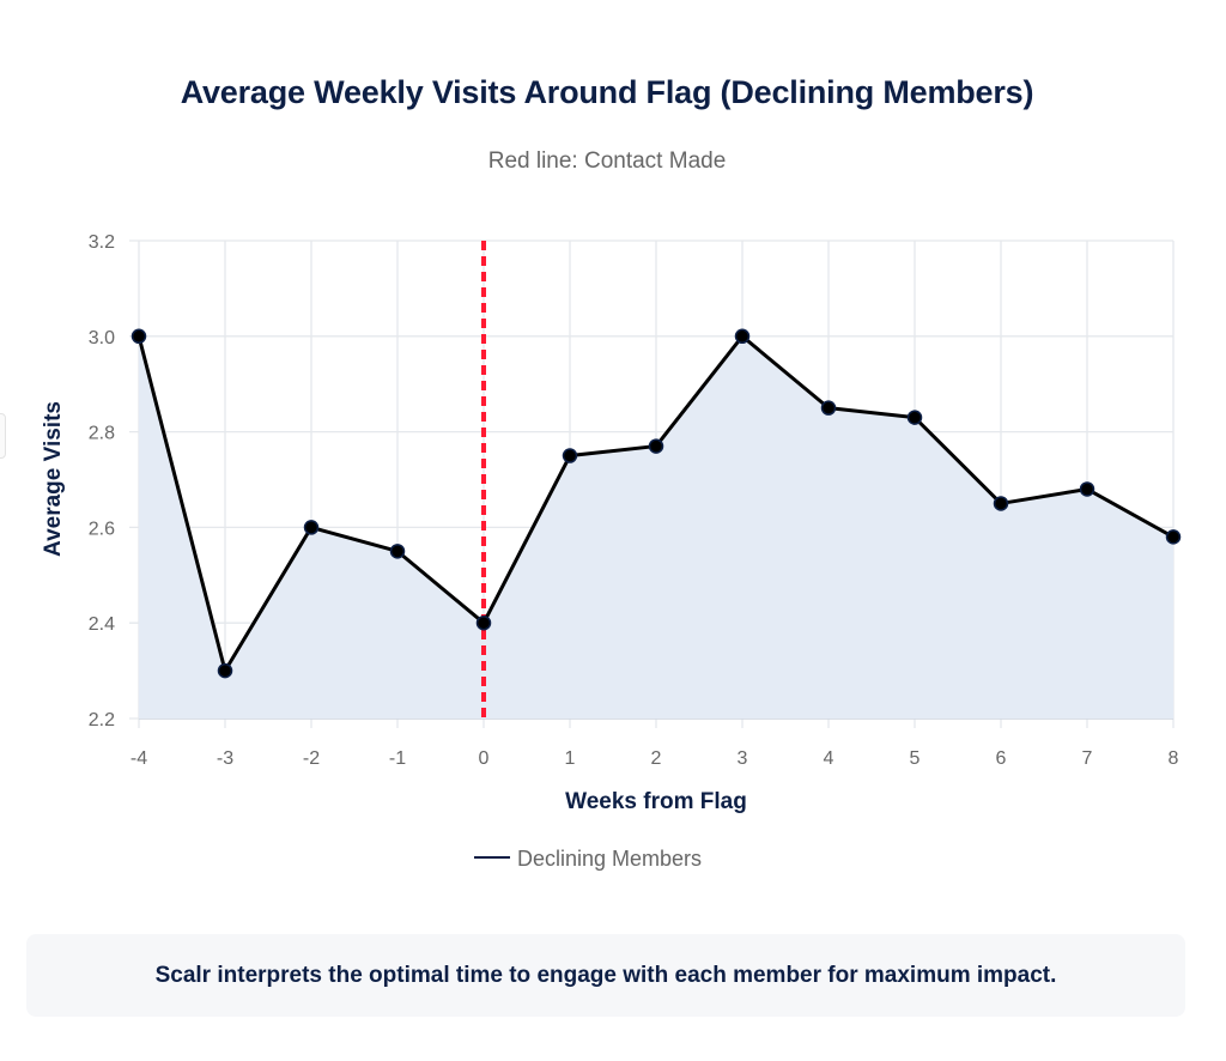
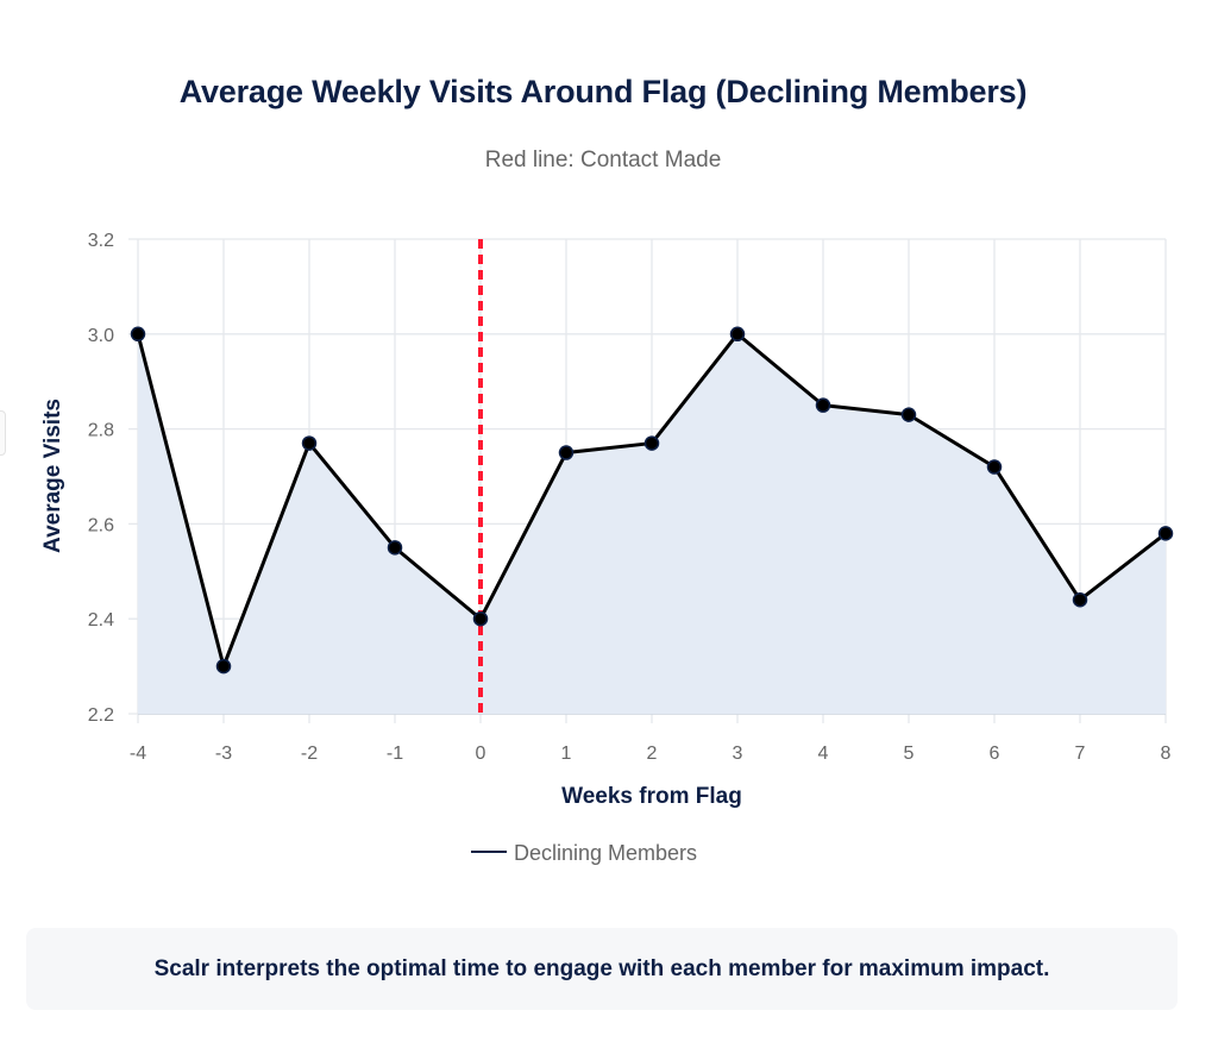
-2: 2.60 -> 2.77
6: 2.65 -> 2.72
7: 2.68 -> 2.44
